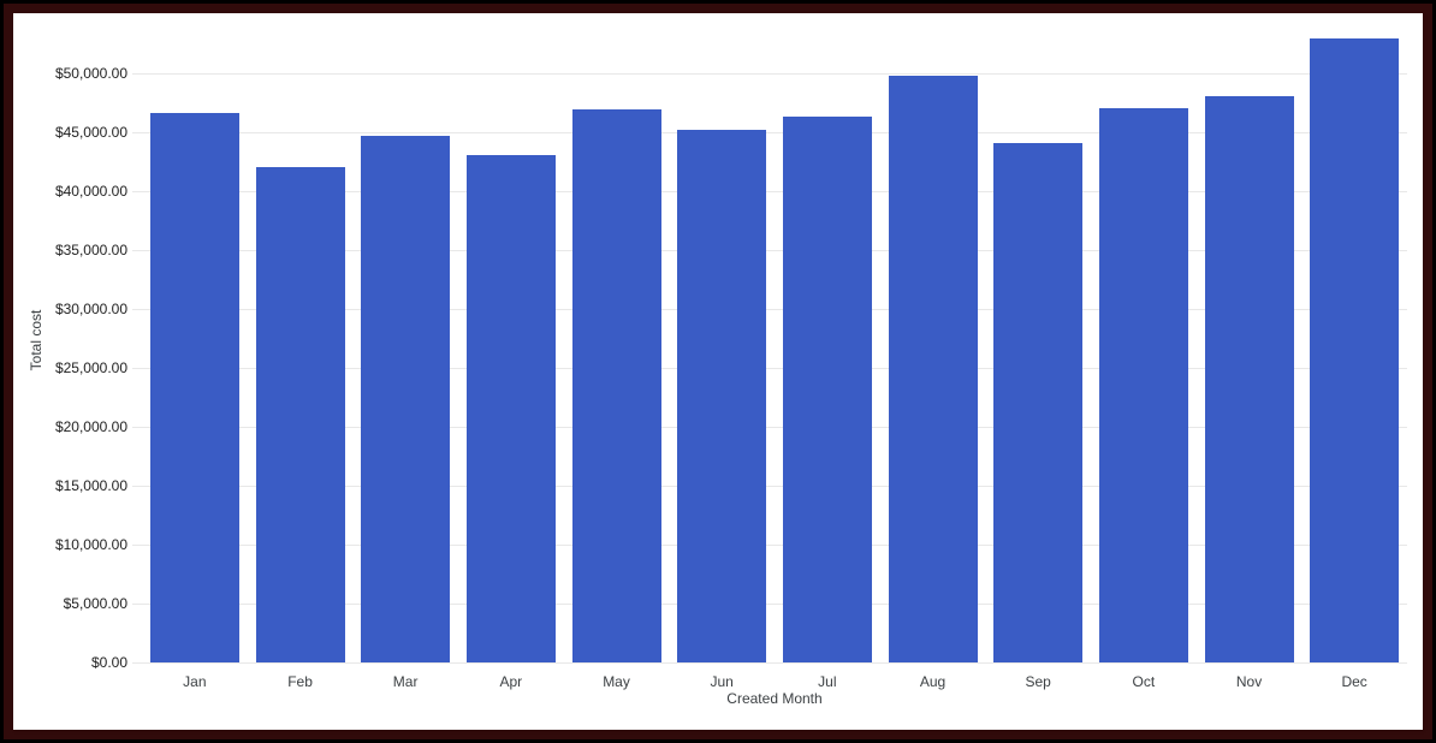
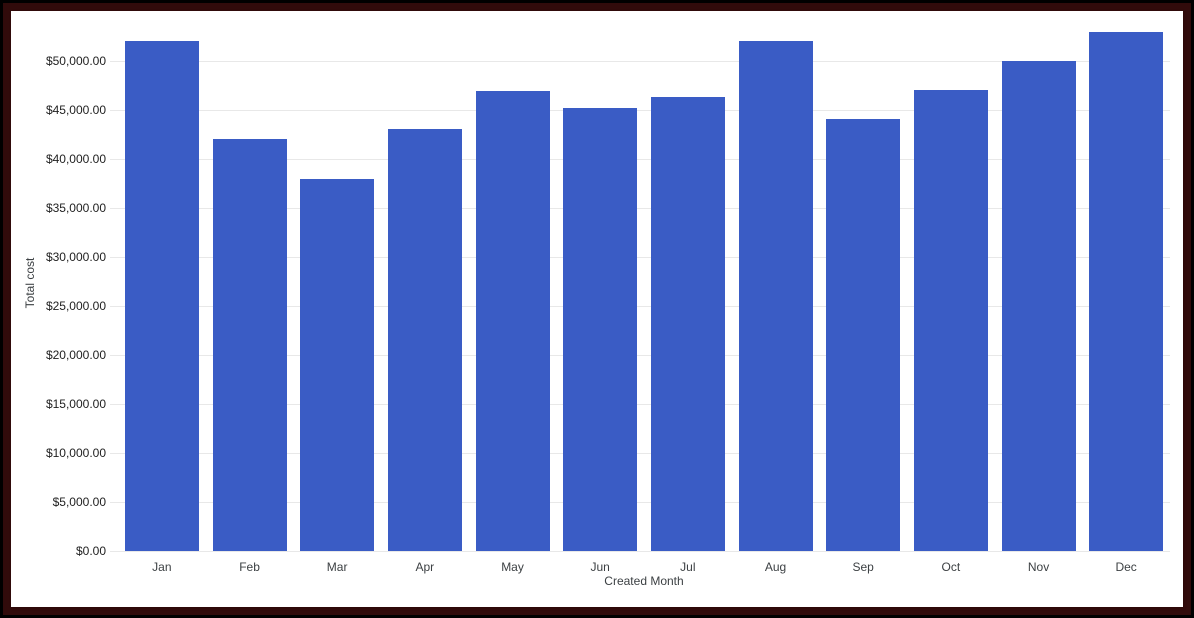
Jan: $47000 -> $52000
Mar: $45000 -> $38000
Aug: $50000 -> $52000
Nov: $48000 -> $50000
